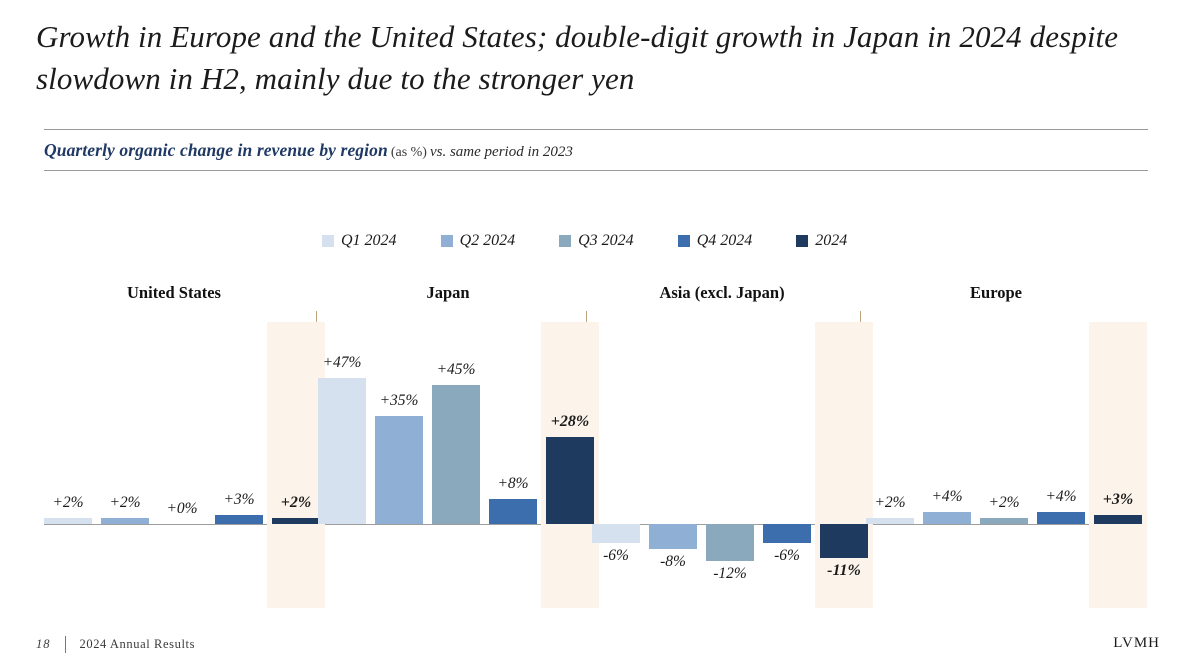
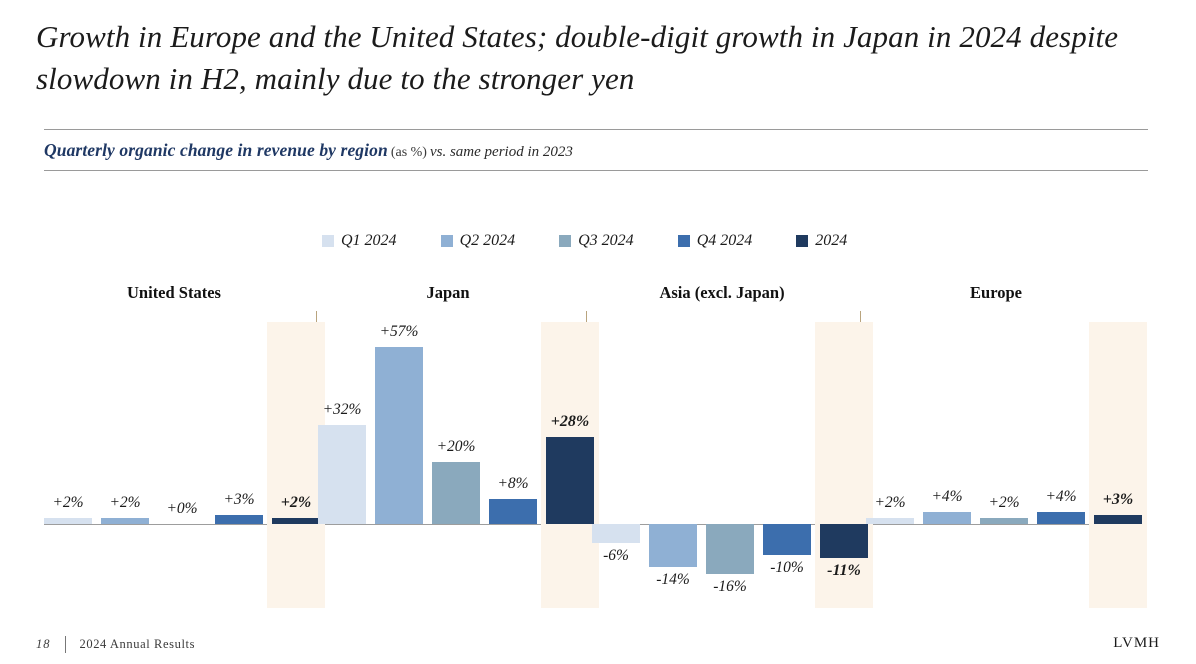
Q1 2024/Japan: +47% -> +32%
Q2 2024/Japan: +35% -> +57%
Q3 2024/Japan: +45% -> +20%
Q2 2024/Asia (excl. Japan): -8% -> -14%
Q3 2024/Asia (excl. Japan): -12% -> -16%
Q4 2024/Asia (excl. Japan): -6% -> -10%
